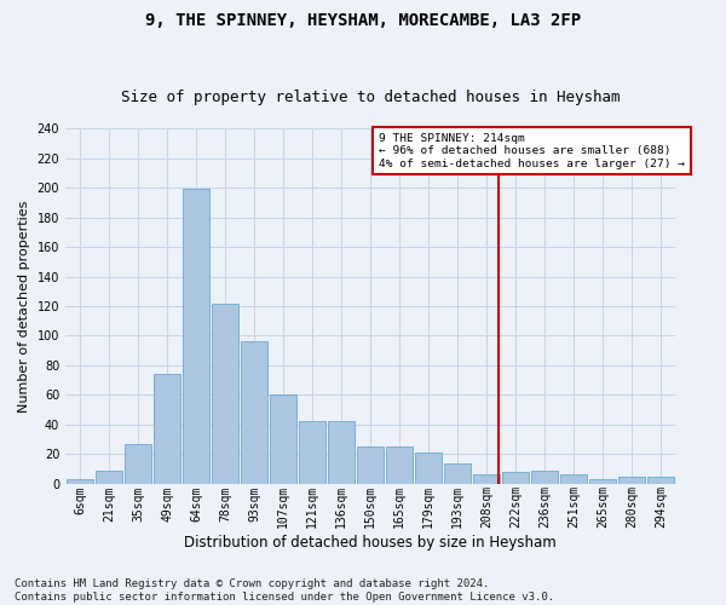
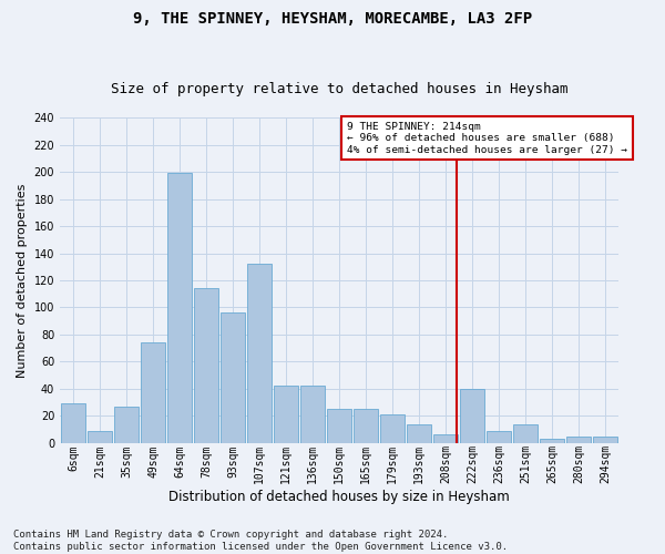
6sqm: 3 -> 29
78sqm: 122 -> 114
107sqm: 60 -> 132
222sqm: 8 -> 40
251sqm: 6 -> 14
